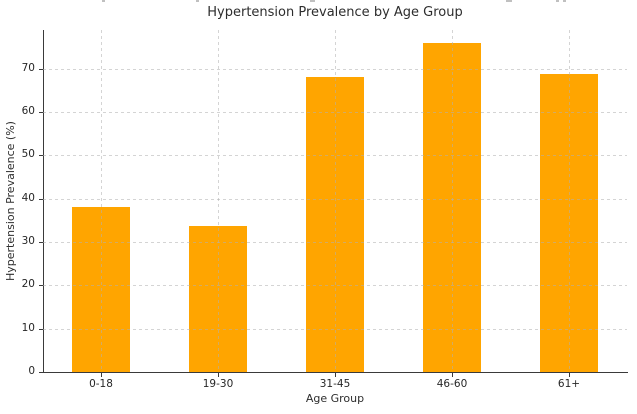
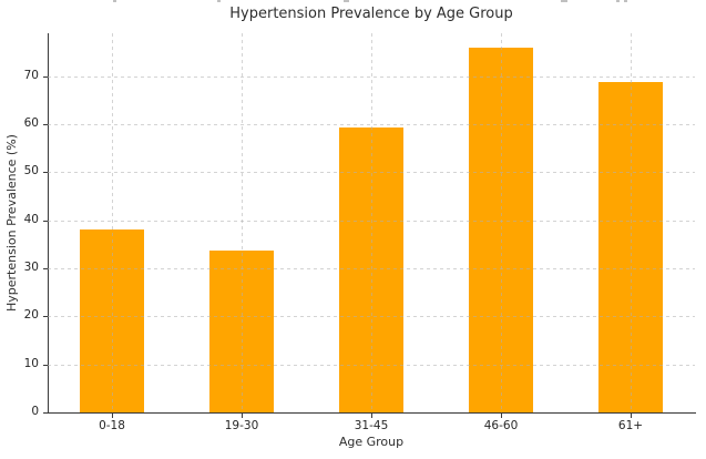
31-45: 68 -> 59
